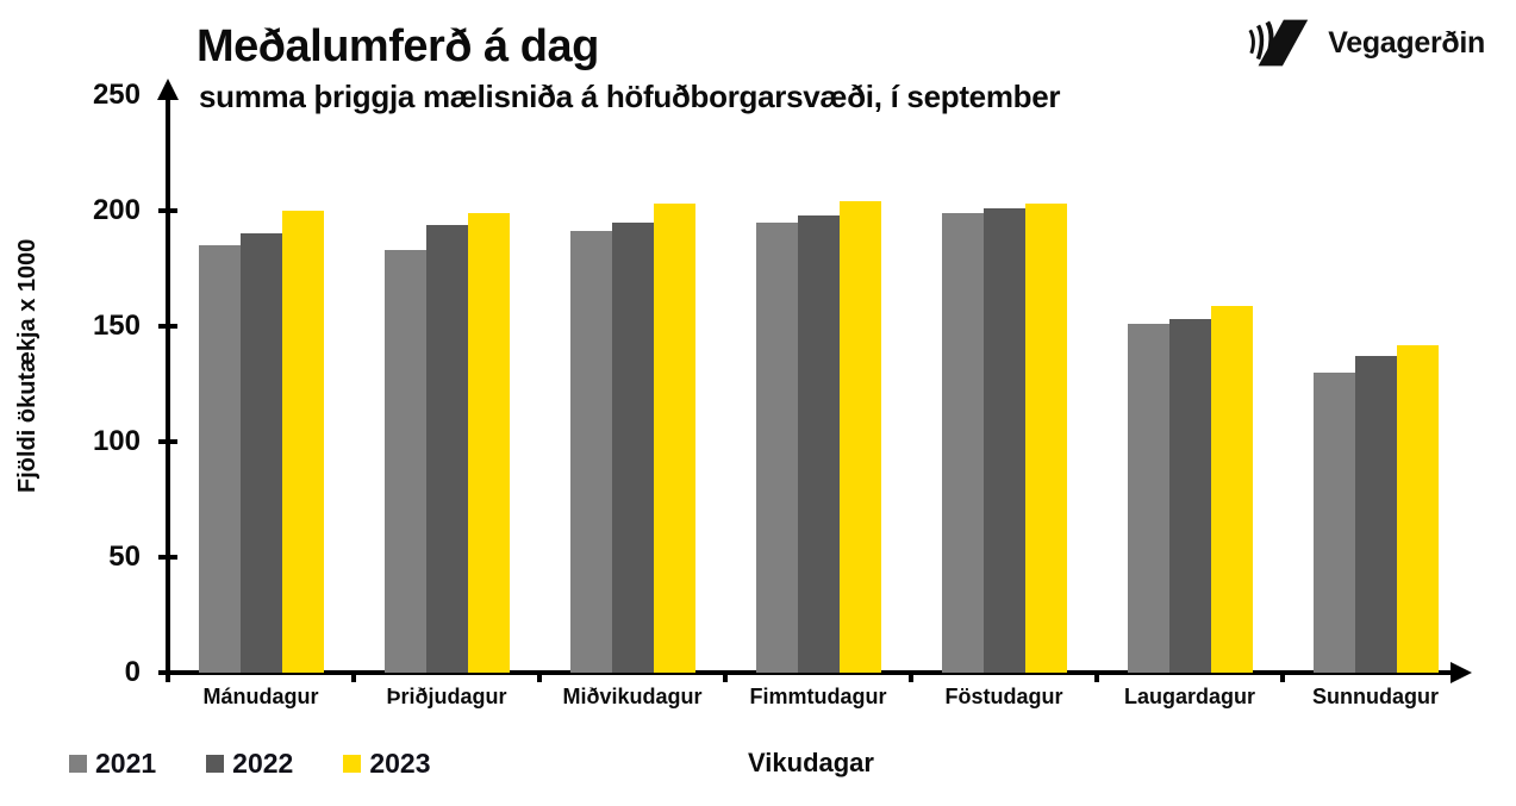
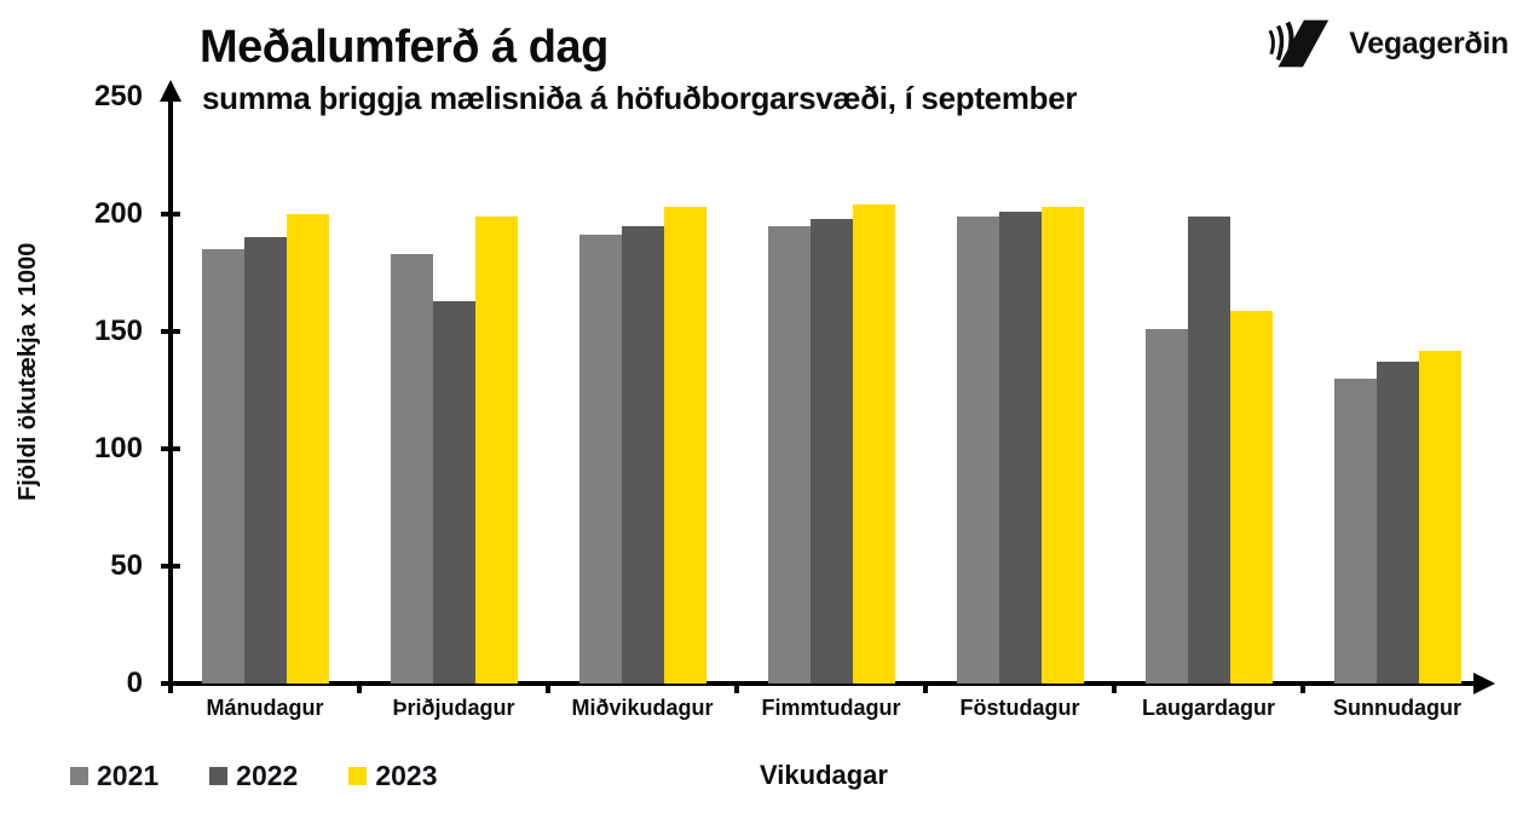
2022/Þriðjudagur: 194 -> 163
2022/Laugardagur: 153 -> 199
